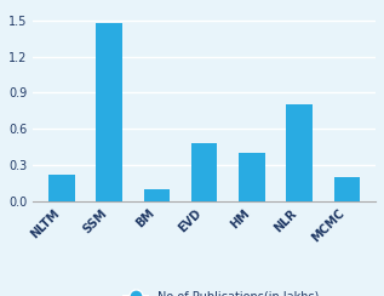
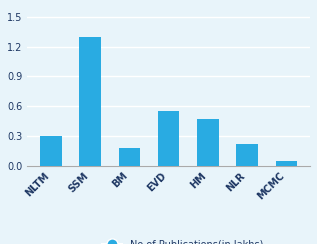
NLTM: 0.22 -> 0.30
SSM: 1.48 -> 1.30
BM: 0.10 -> 0.18
EVD: 0.48 -> 0.55
HM: 0.40 -> 0.47
NLR: 0.80 -> 0.22
MCMC: 0.20 -> 0.05
